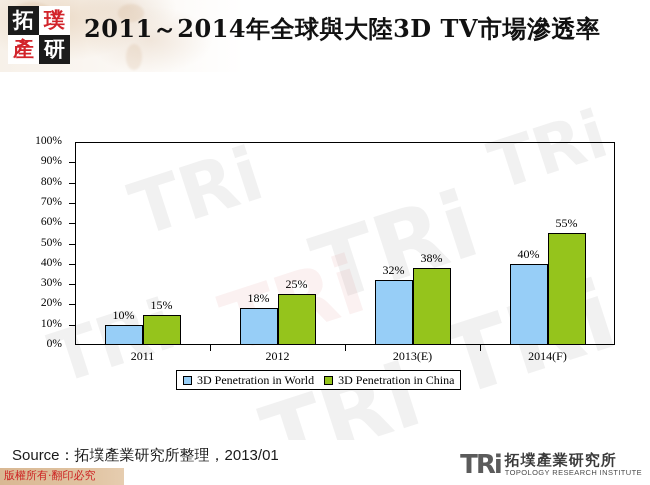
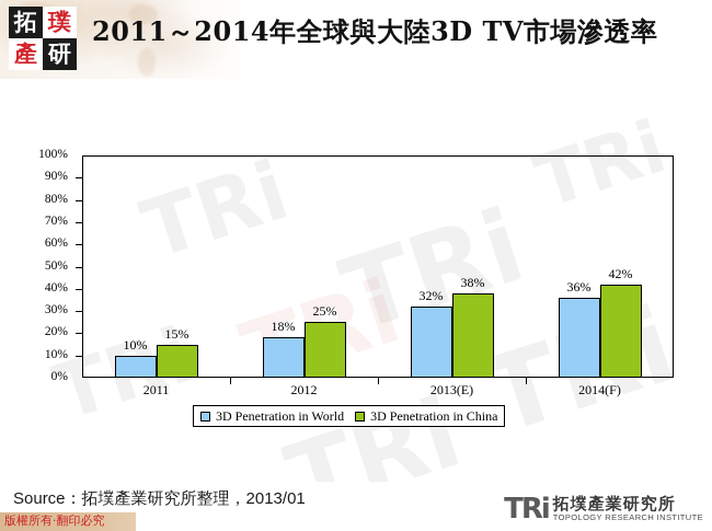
3D Penetration in World/2014(F): 40% -> 36%
3D Penetration in China/2014(F): 55% -> 42%
